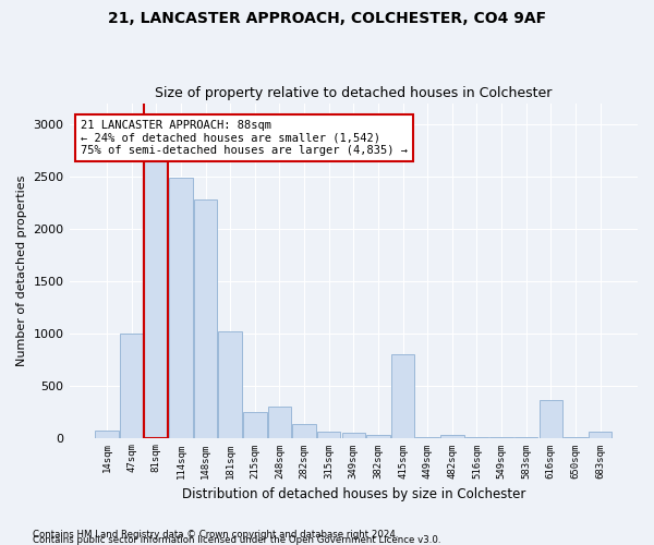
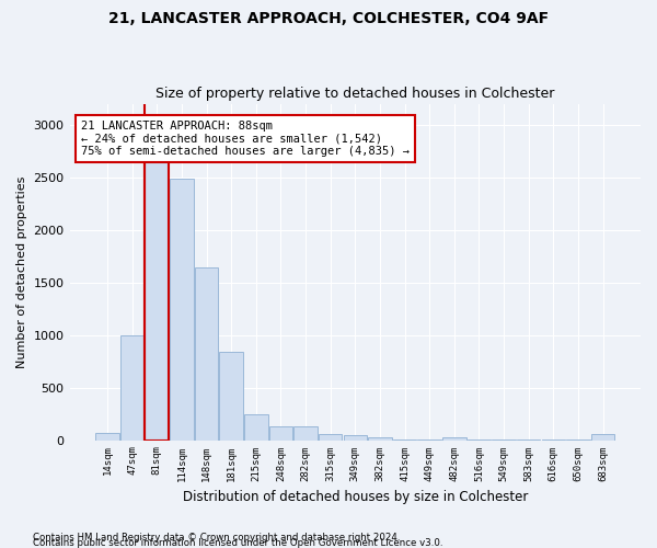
148sqm: 2280 -> 1640
181sqm: 1020 -> 840
248sqm: 300 -> 130
415sqm: 800 -> 10
616sqm: 360 -> 0
